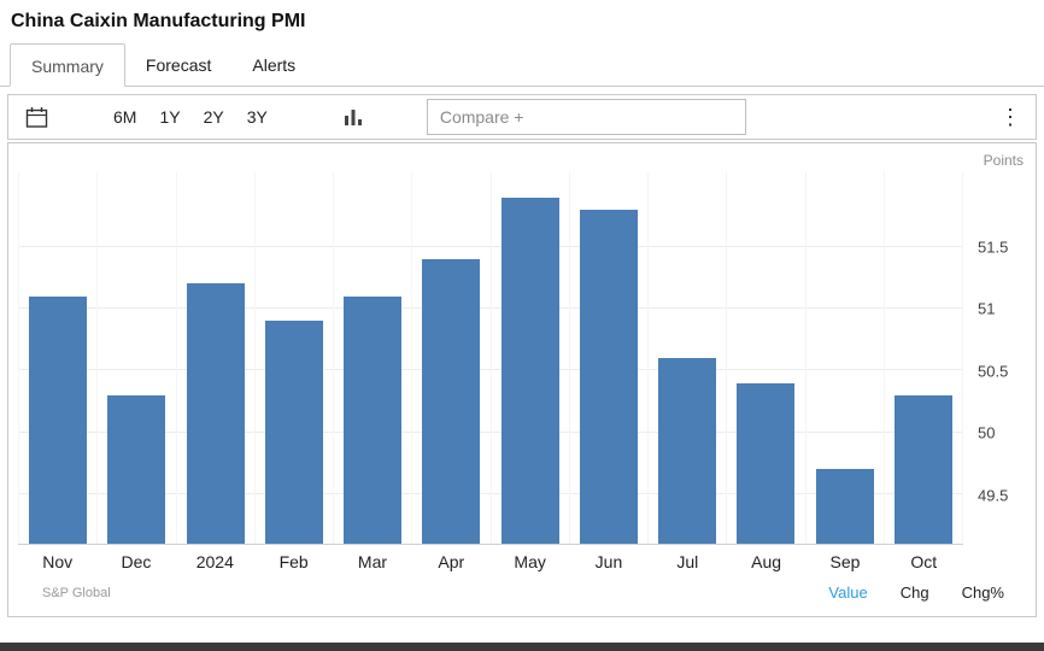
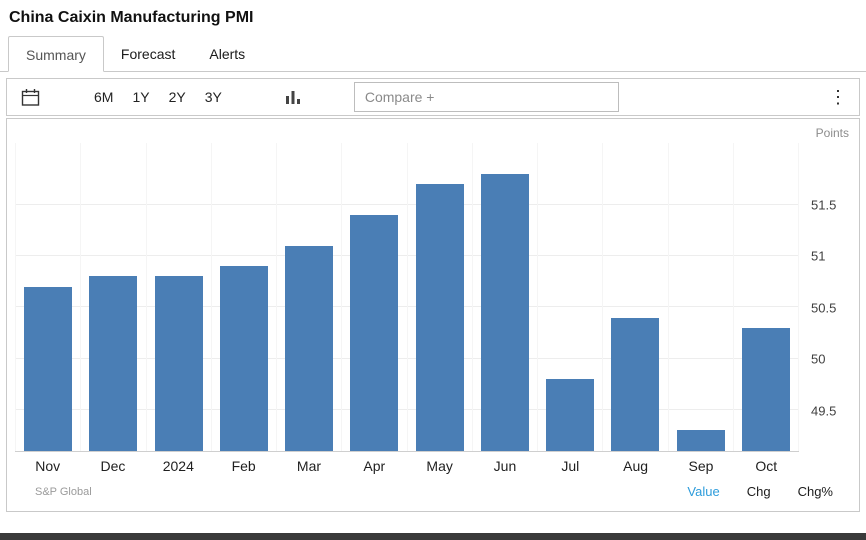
Nov: 51.1 -> 50.7
Dec: 50.3 -> 50.8
2024: 51.2 -> 50.8
May: 51.9 -> 51.7
Jul: 50.6 -> 49.8
Sep: 49.7 -> 49.3
